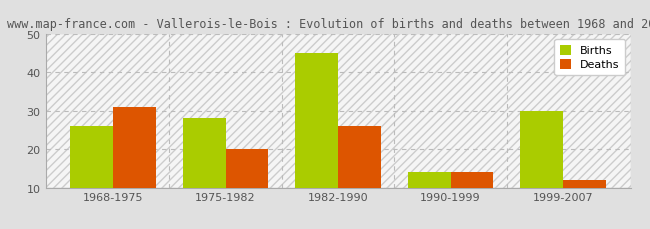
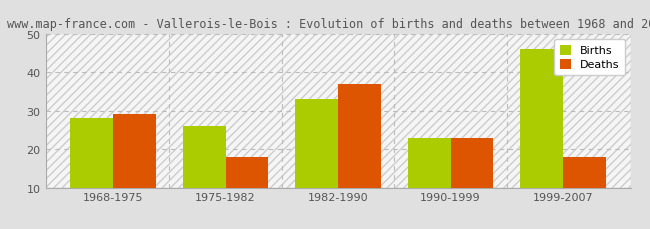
Births/1968-1975: 26 -> 28
Deaths/1968-1975: 31 -> 29
Births/1975-1982: 28 -> 26
Deaths/1975-1982: 20 -> 18
Births/1982-1990: 45 -> 33
Deaths/1982-1990: 26 -> 37
Births/1990-1999: 14 -> 23
Deaths/1990-1999: 14 -> 23
Births/1999-2007: 30 -> 46
Deaths/1999-2007: 12 -> 18
